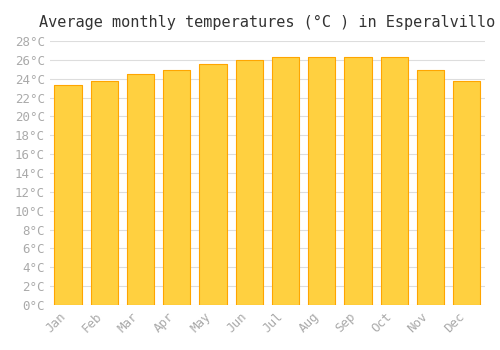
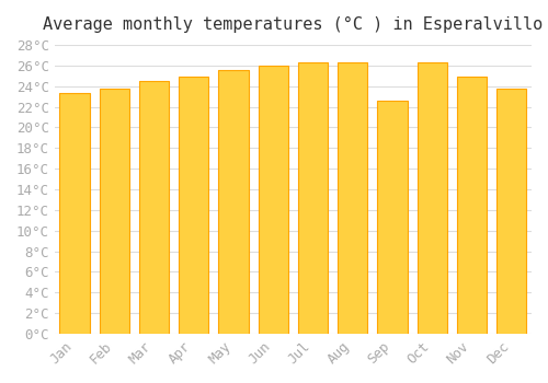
Sep: 26.3°C -> 22.6°C
